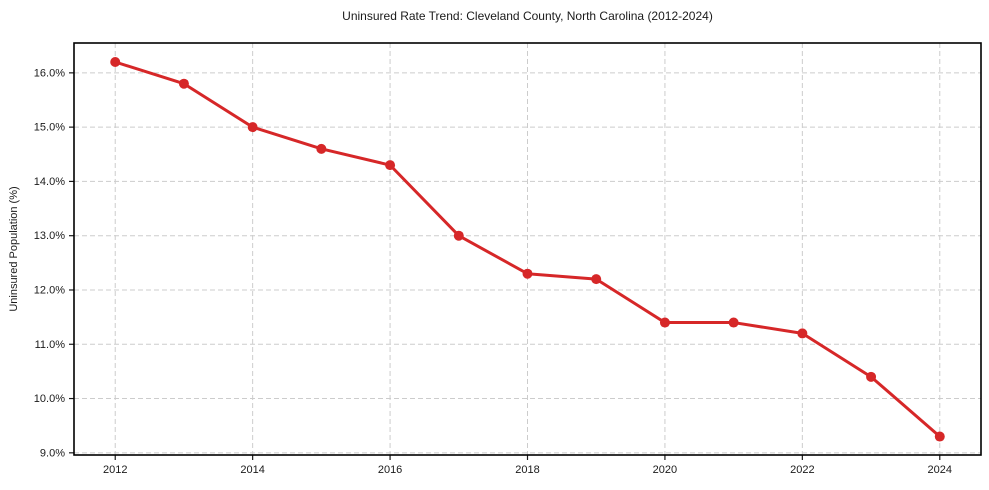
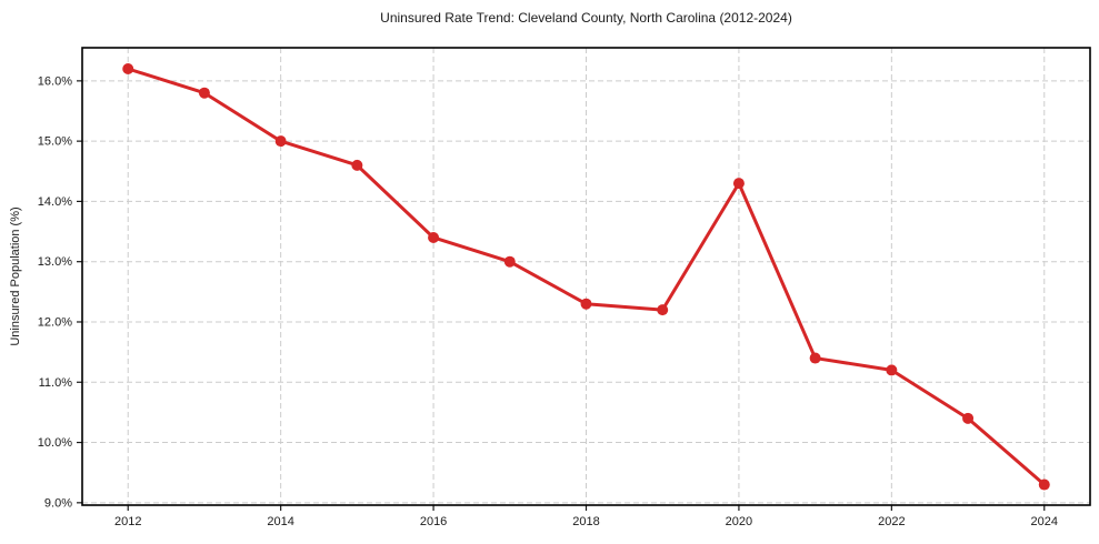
2016: 14.3% -> 13.4%
2020: 11.4% -> 14.3%
